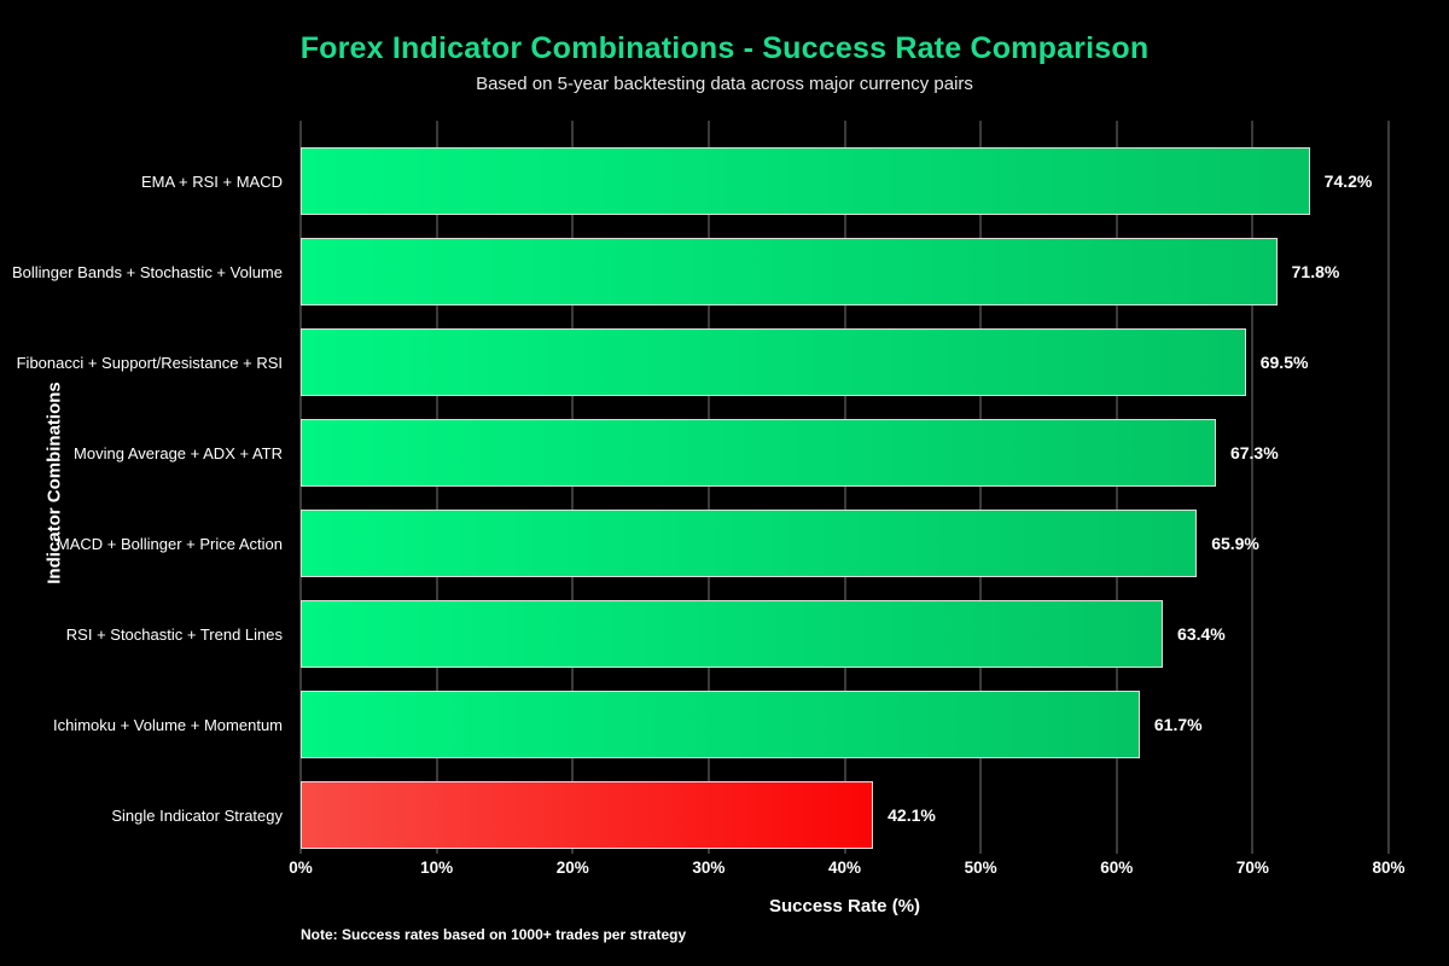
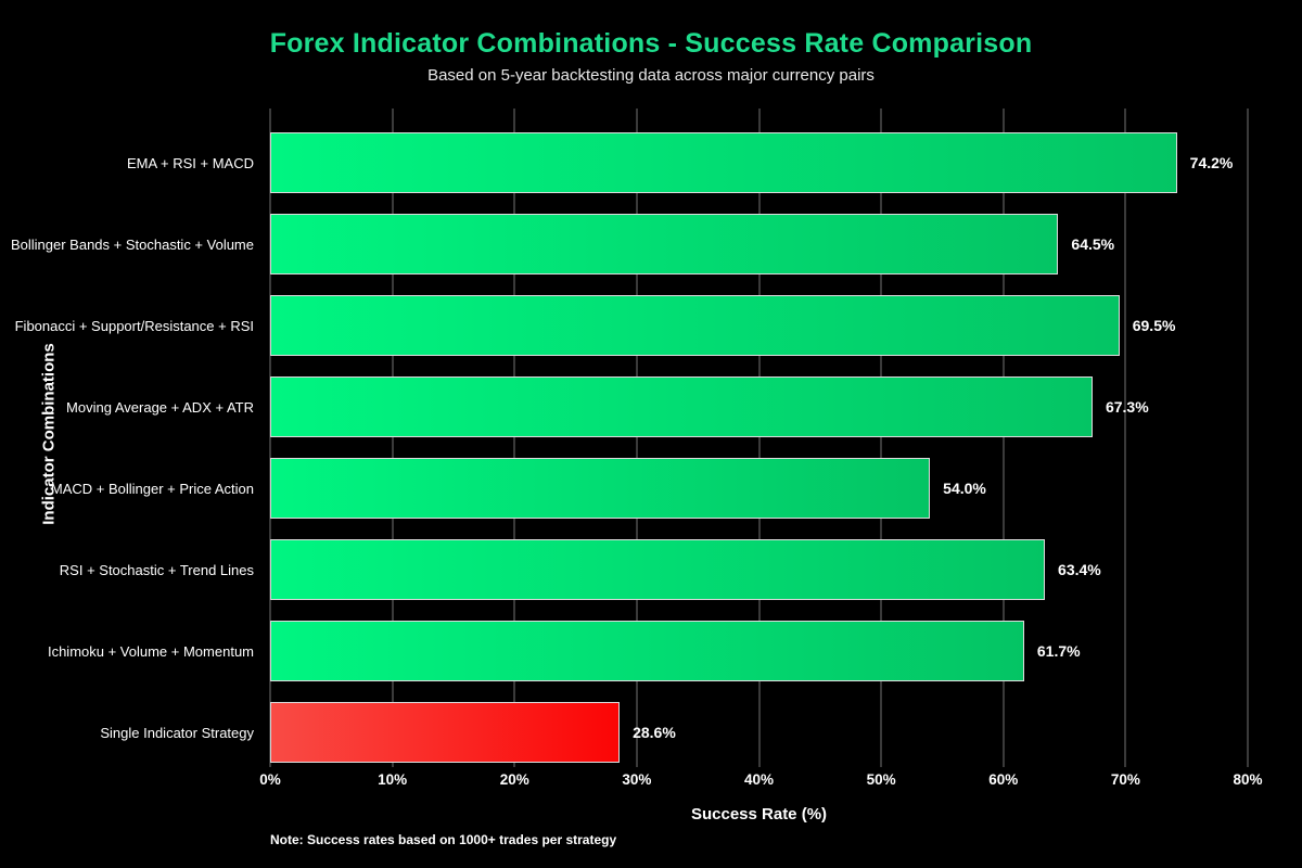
Bollinger Bands + Stochastic + Volume: 71.8% -> 64.5%
MACD + Bollinger + Price Action: 65.9% -> 54.0%
Single Indicator Strategy: 42.1% -> 28.6%
